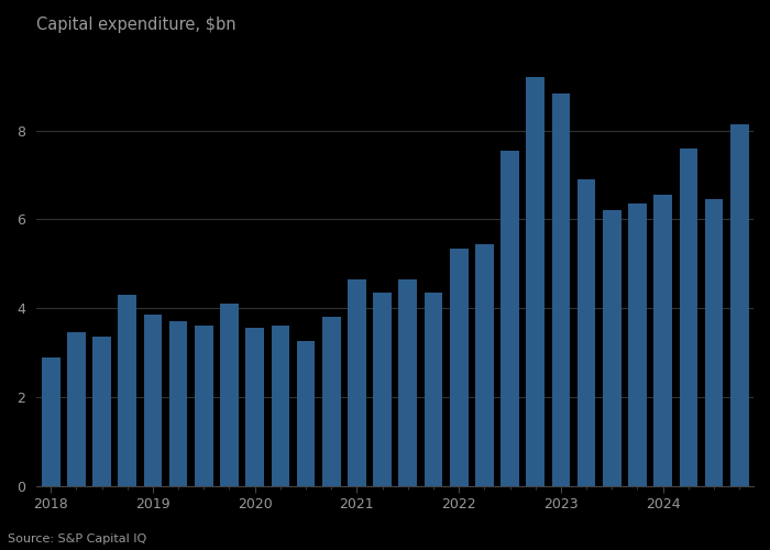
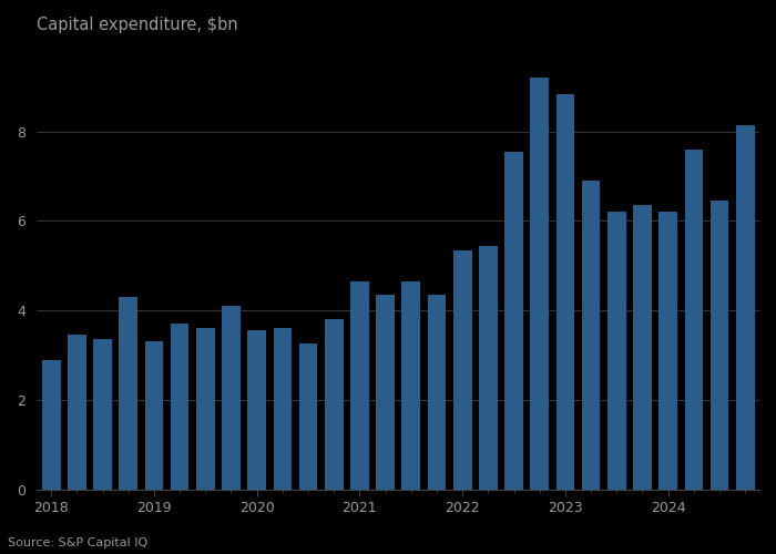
2019: 3.85 -> 3.30
2024: 6.55 -> 6.20
